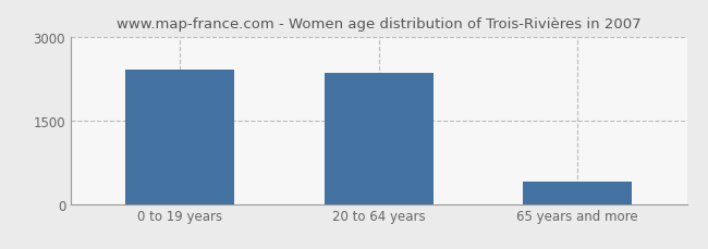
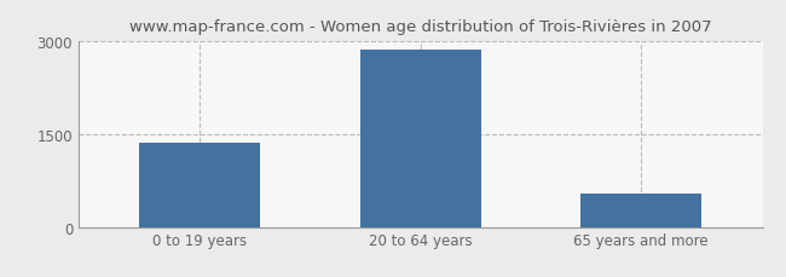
0 to 19 years: 2400 -> 1350
20 to 64 years: 2340 -> 2850
65 years and more: 400 -> 530
